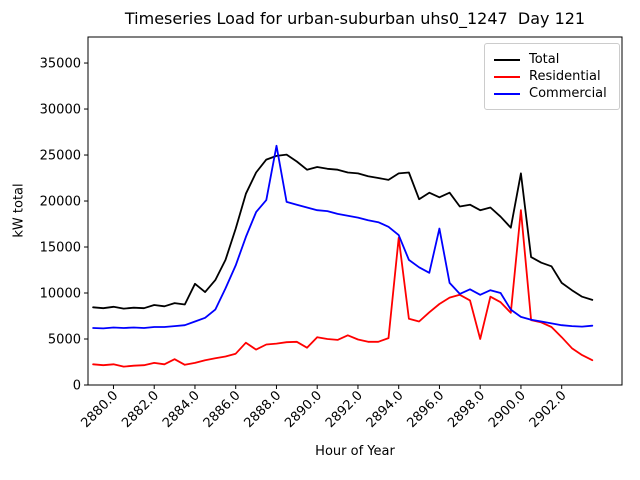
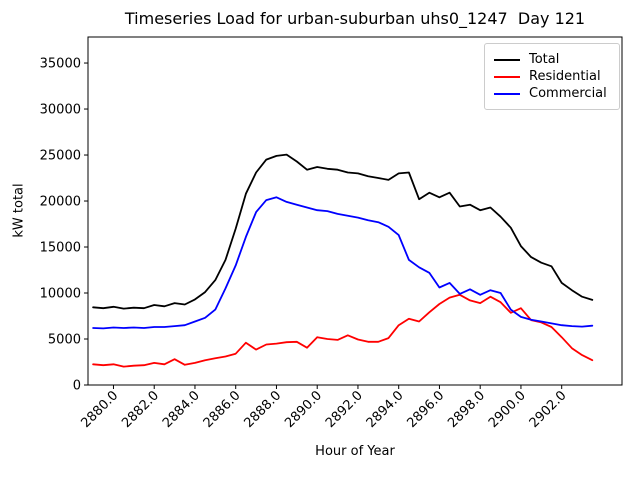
Total/2884.0: 11000 -> 9000
Commercial/2888.0: 26000 -> 20000
Residential/2894.0: 16000 -> 6000
Commercial/2896.0: 17000 -> 11000
Residential/2898.0: 5000 -> 9000
Total/2900.0: 23000 -> 15000
Residential/2900.0: 19000 -> 8000
